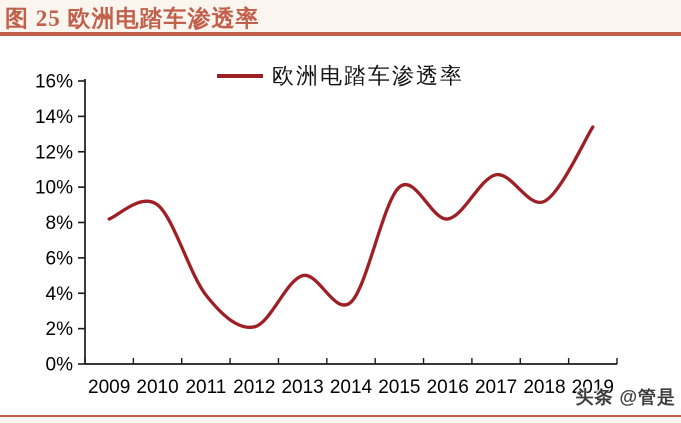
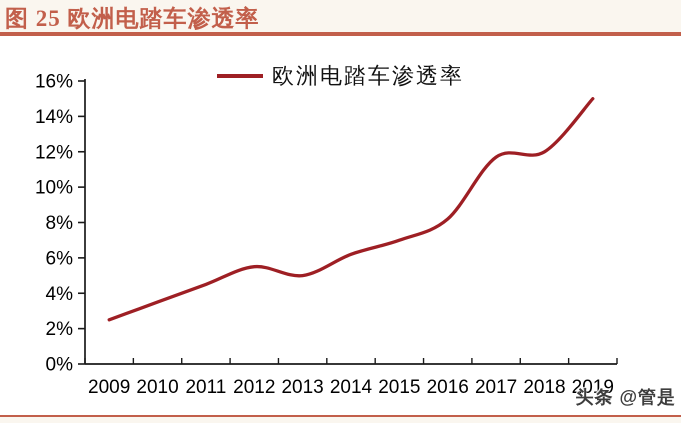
2009: 8.2% -> 2.5%
2010: 9.0% -> 3.5%
2011: 3.9% -> 4.5%
2012: 2.1% -> 5.5%
2014: 3.5% -> 6.2%
2015: 10.0% -> 7.0%
2017: 10.7% -> 11.7%
2018: 9.2% -> 12.0%
2019: 13.4% -> 15.0%
